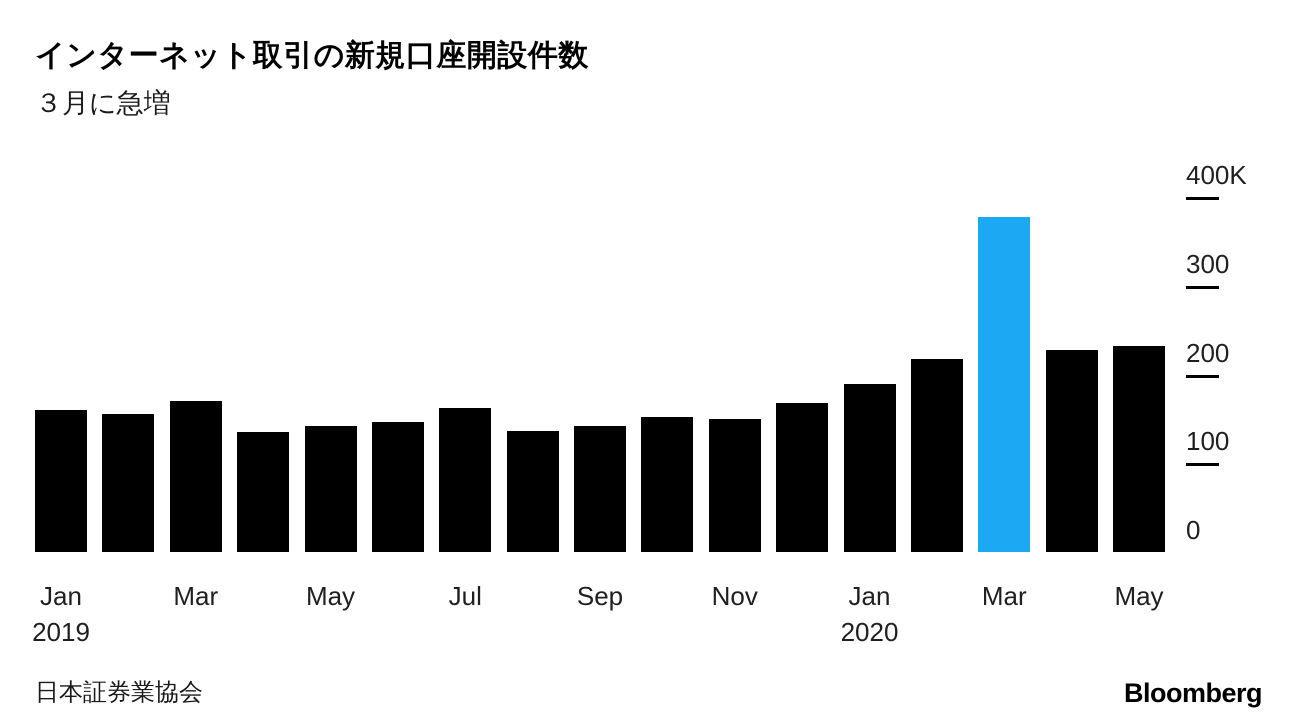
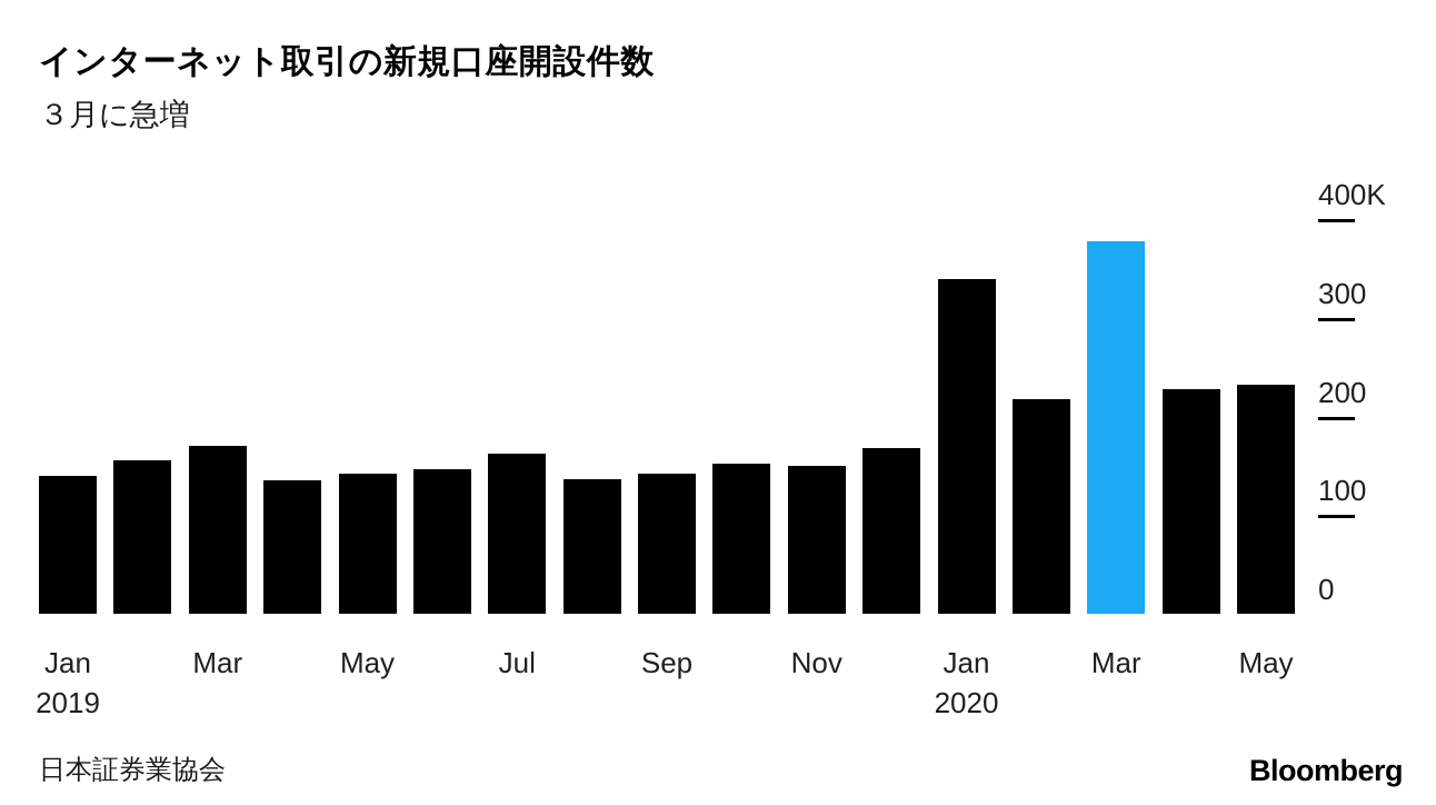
Jan 2019: 160K -> 140K
Jan 2020: 190K -> 340K
